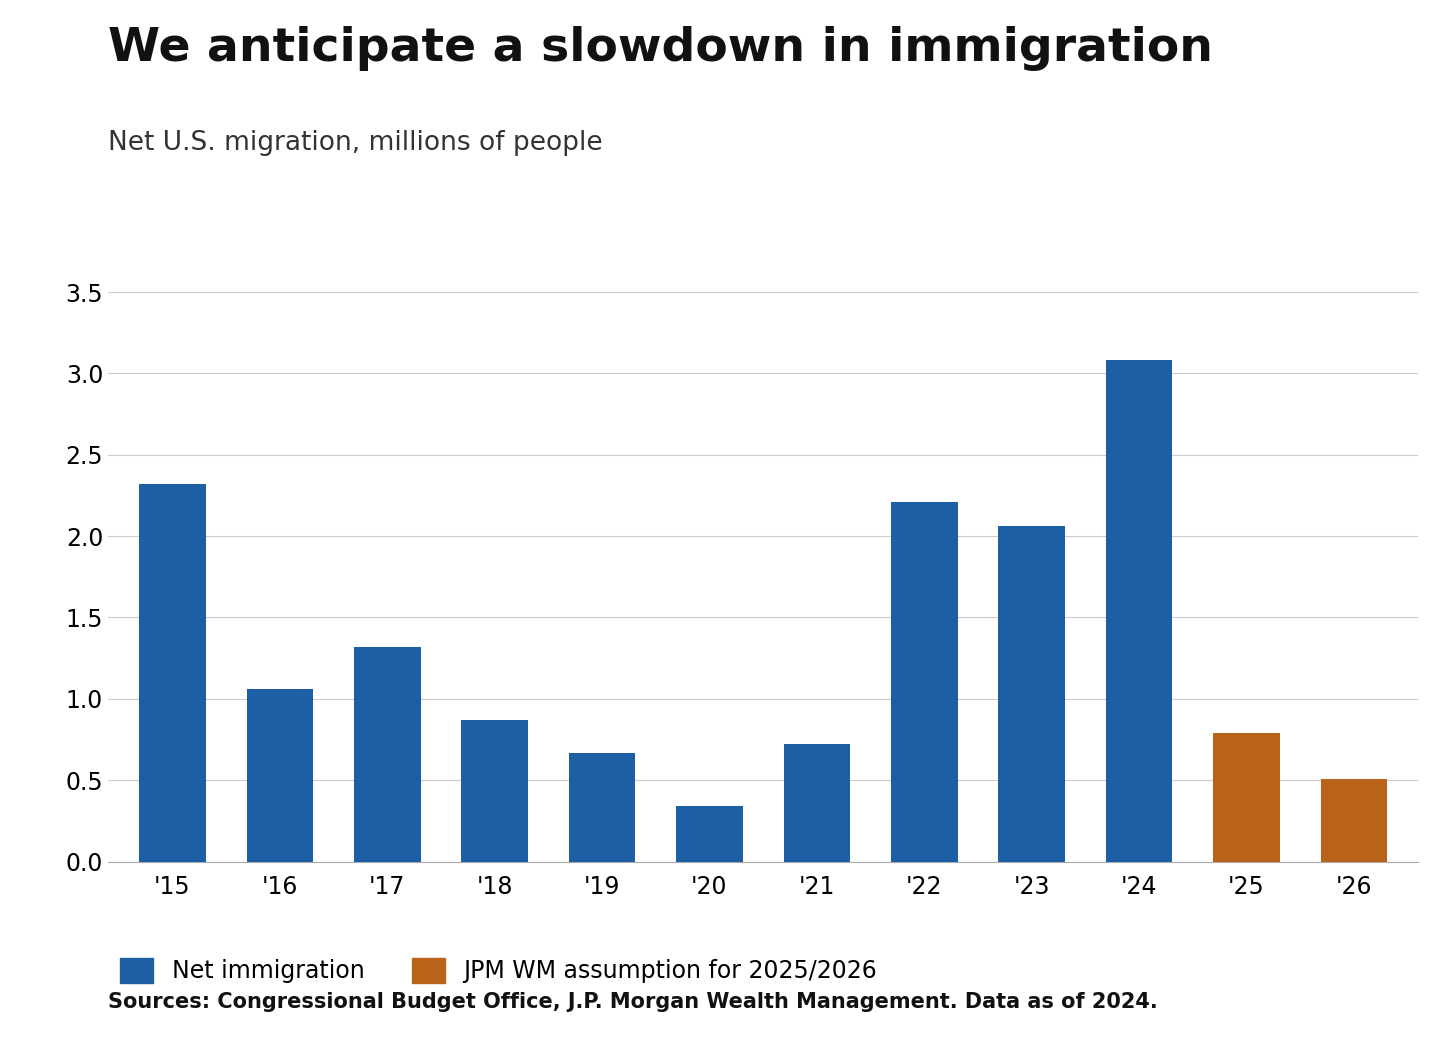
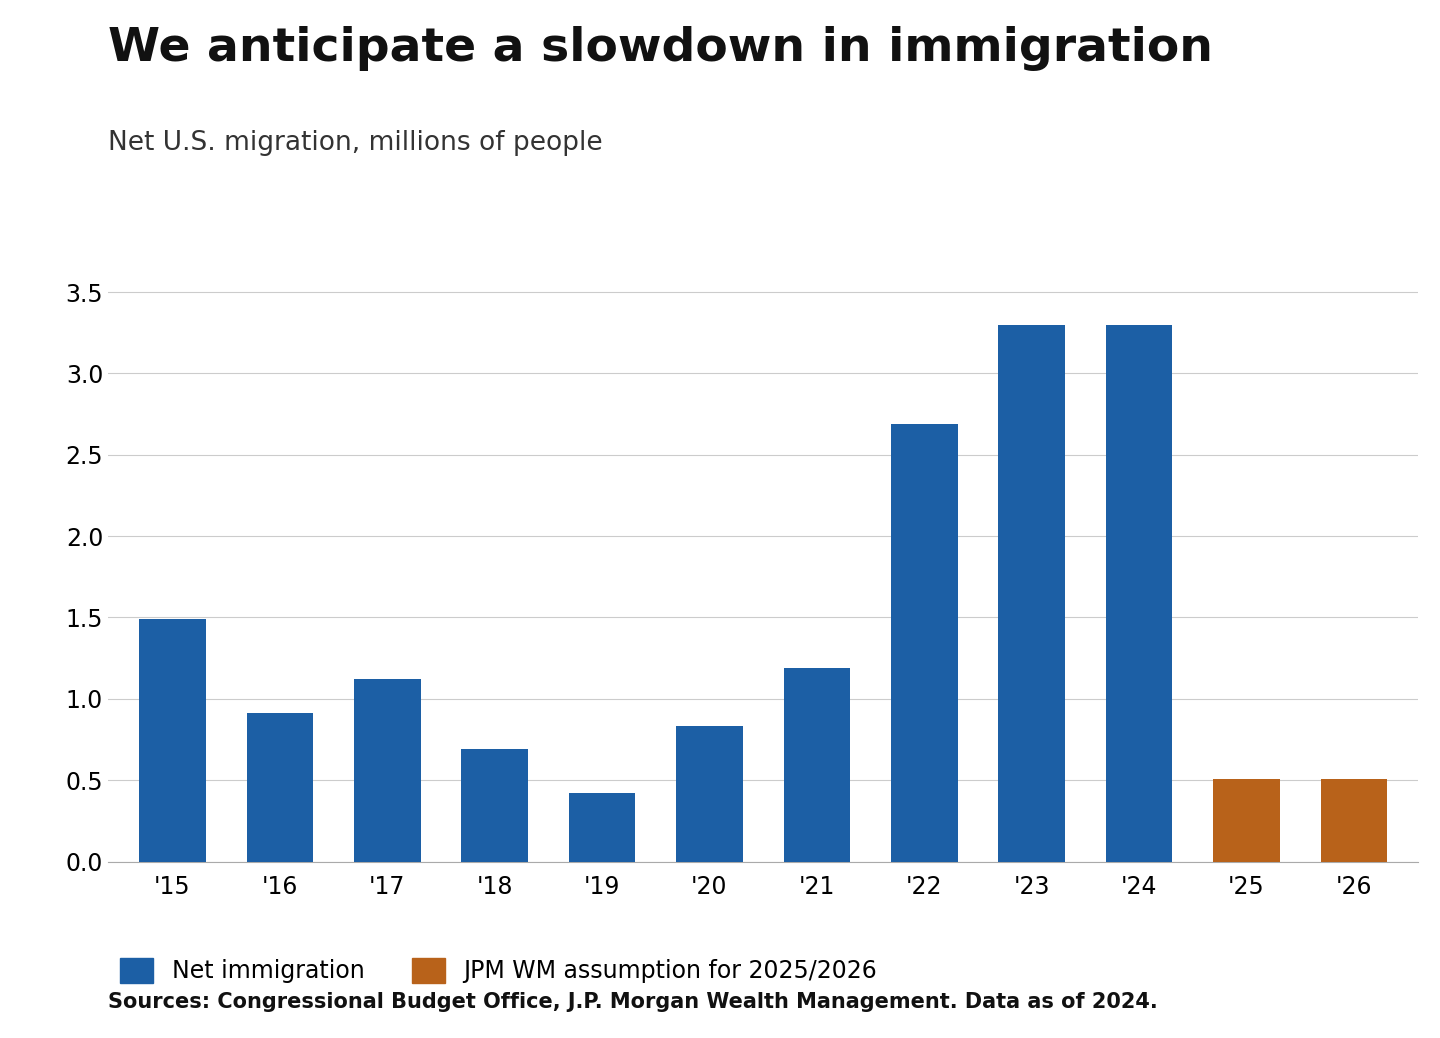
'15: 2.32 -> 1.49
'16: 1.06 -> 0.91
'17: 1.32 -> 1.12
'18: 0.87 -> 0.69
'19: 0.67 -> 0.42
'20: 0.34 -> 0.83
'21: 0.72 -> 1.19
'22: 2.21 -> 2.69
'23: 2.06 -> 3.30
'24: 3.08 -> 3.30
'25: 0.79 -> 0.51
